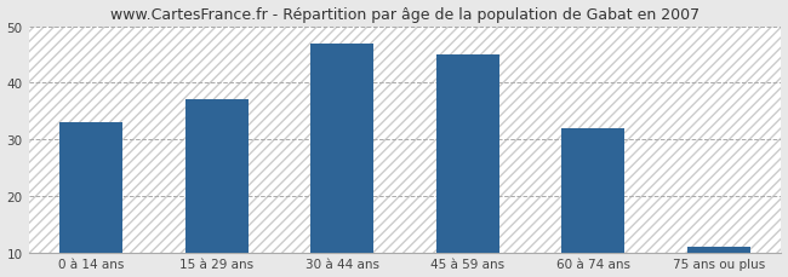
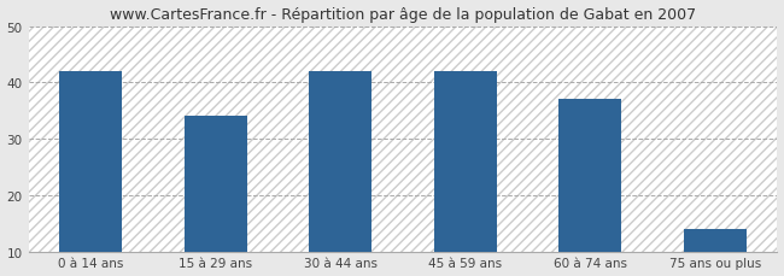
0 à 14 ans: 33 -> 42
15 à 29 ans: 37 -> 34
30 à 44 ans: 47 -> 42
45 à 59 ans: 45 -> 42
60 à 74 ans: 32 -> 37
75 ans ou plus: 11 -> 14
